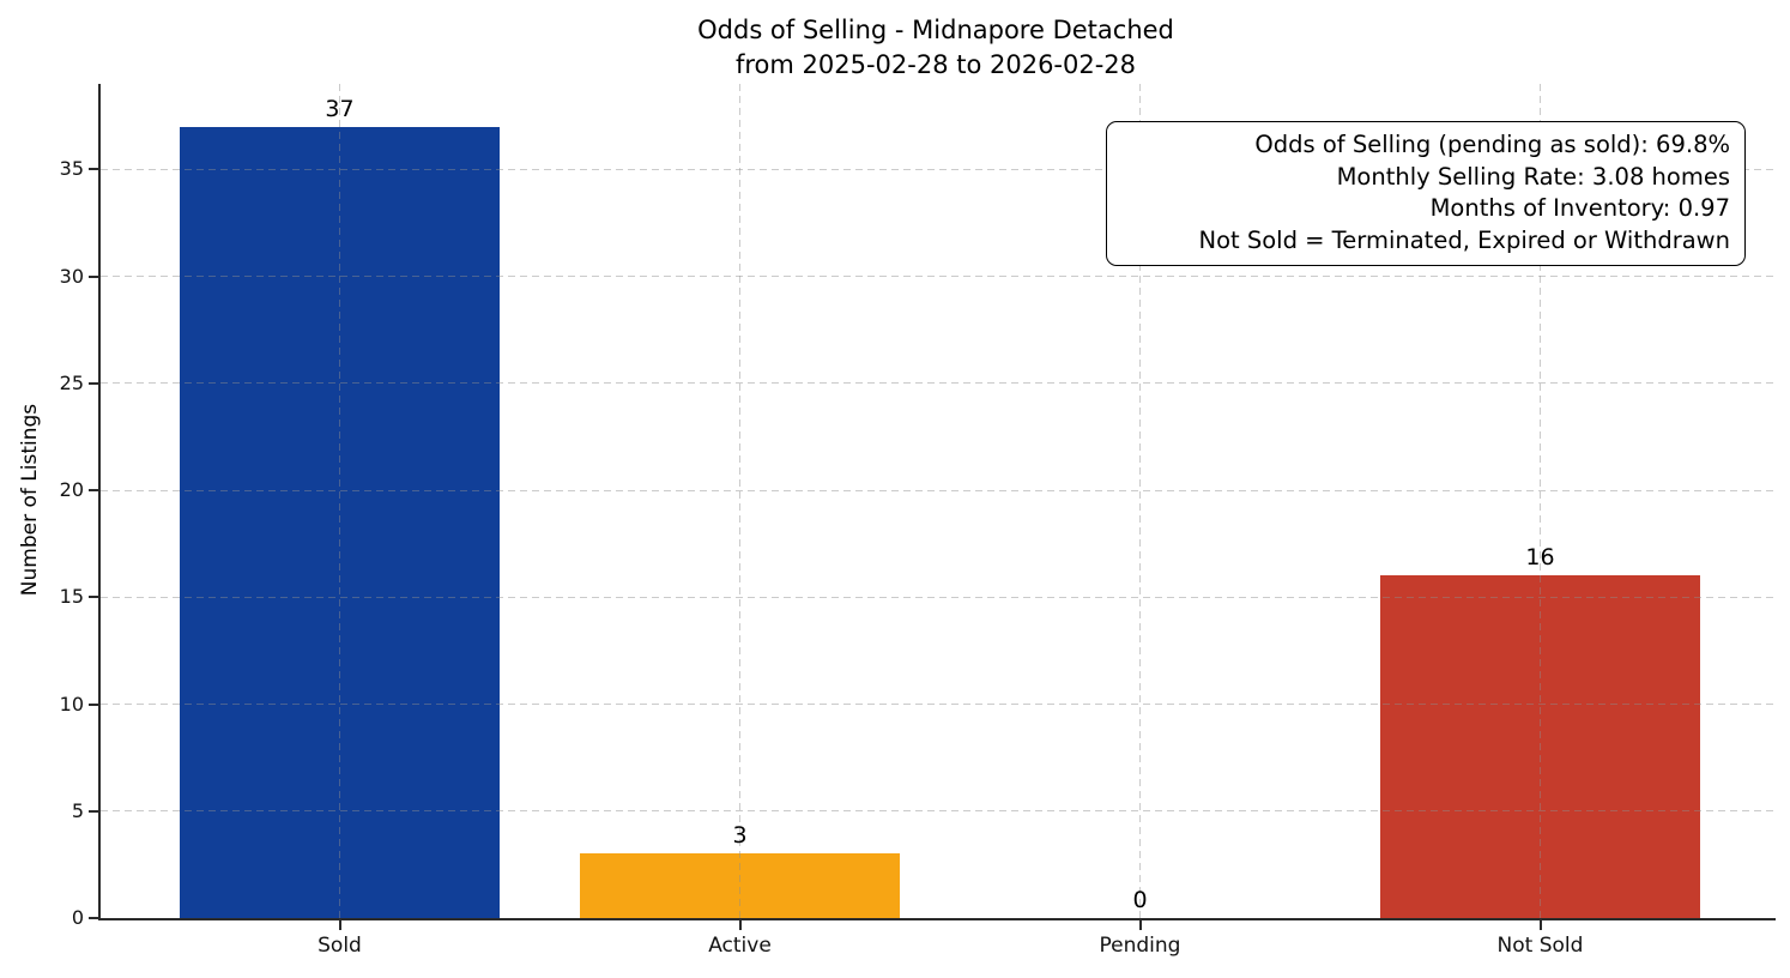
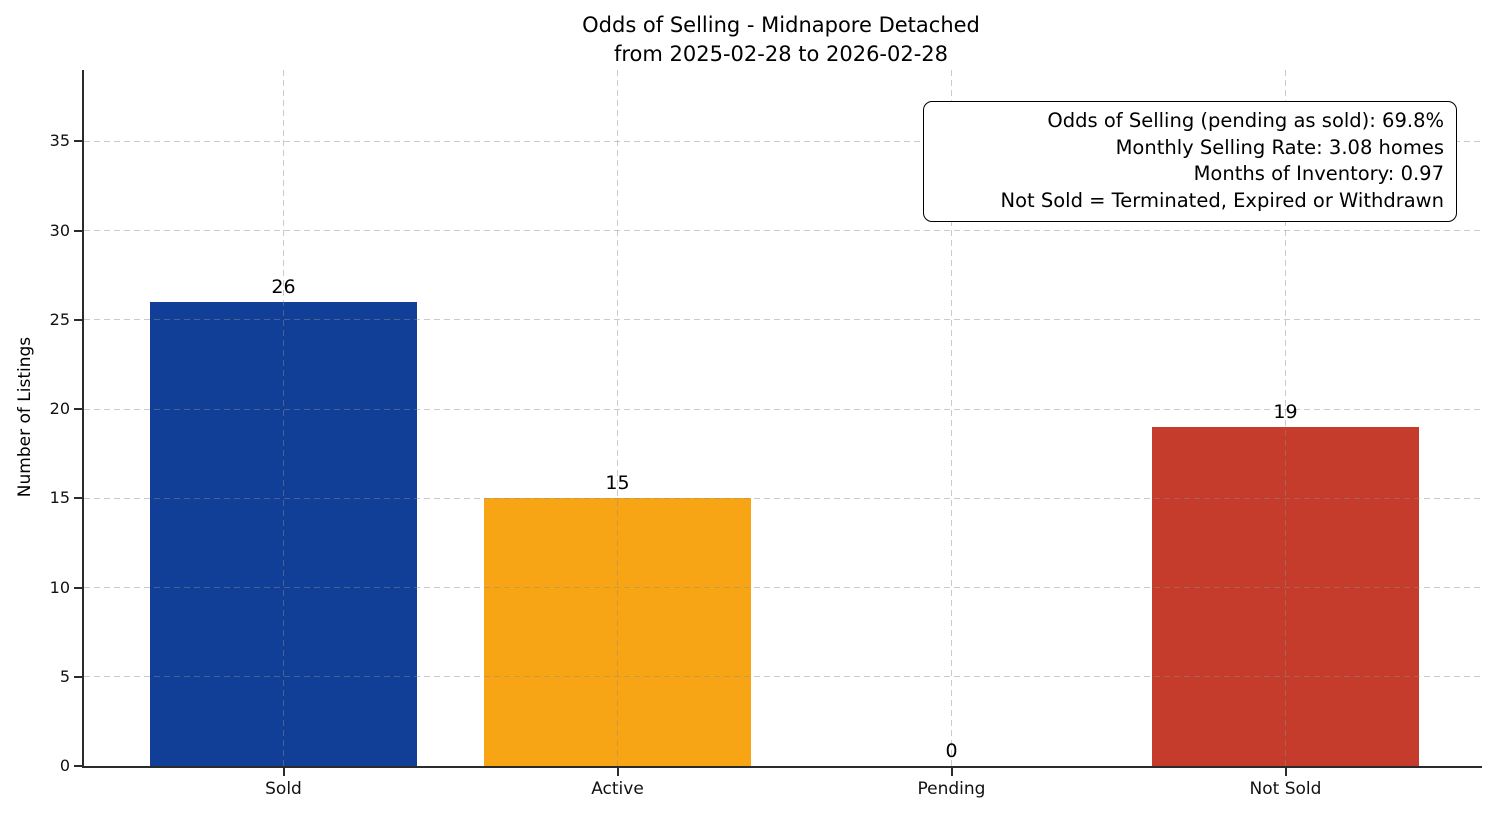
Sold: 37 -> 26
Active: 3 -> 15
Not Sold: 16 -> 19
